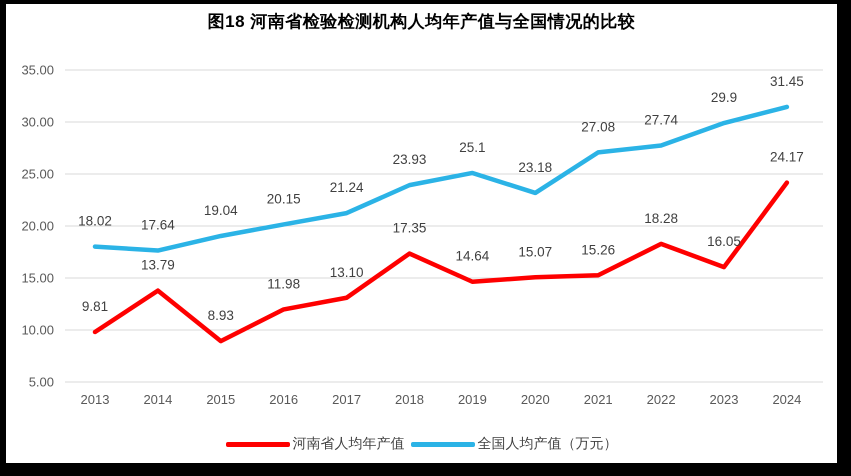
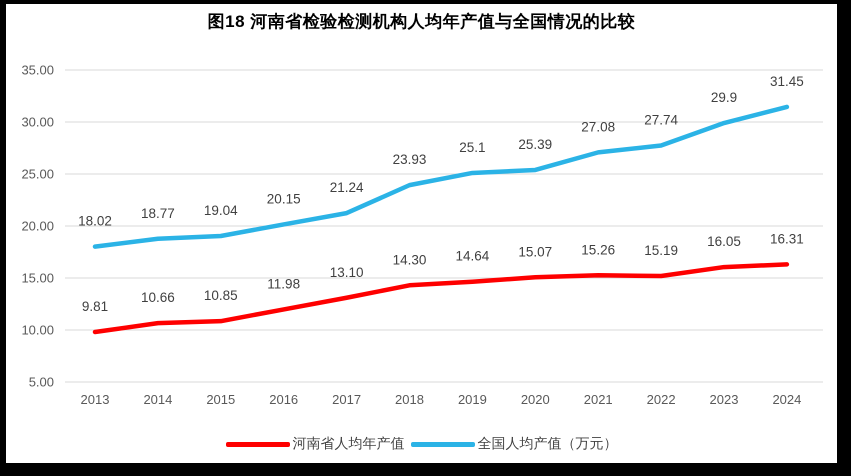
河南省人均年产值/2014: 13.79 -> 10.66
全国人均产值（万元）/2014: 17.64 -> 18.77
河南省人均年产值/2015: 8.93 -> 10.85
河南省人均年产值/2018: 17.35 -> 14.30
全国人均产值（万元）/2020: 23.18 -> 25.39
河南省人均年产值/2022: 18.28 -> 15.19
河南省人均年产值/2024: 24.17 -> 16.31
